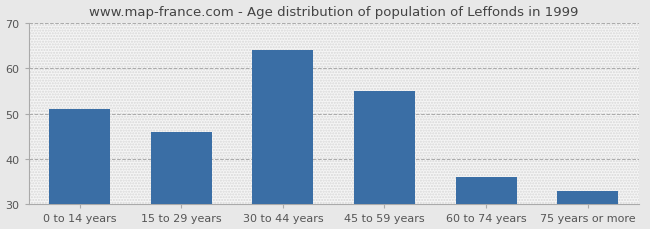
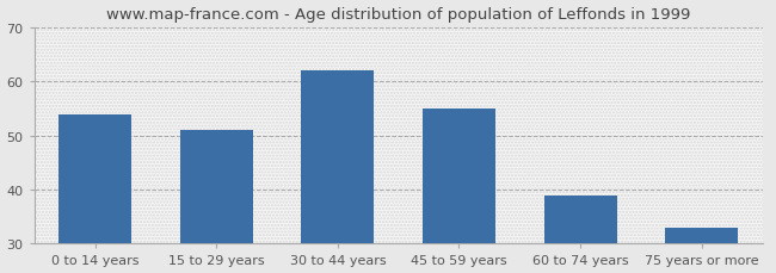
0 to 14 years: 51 -> 54
15 to 29 years: 46 -> 51
30 to 44 years: 64 -> 62
60 to 74 years: 36 -> 39
